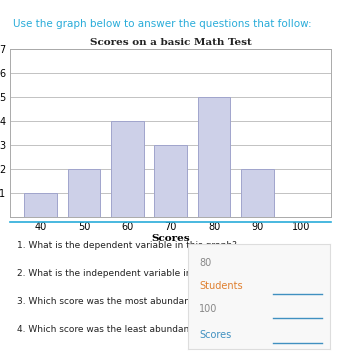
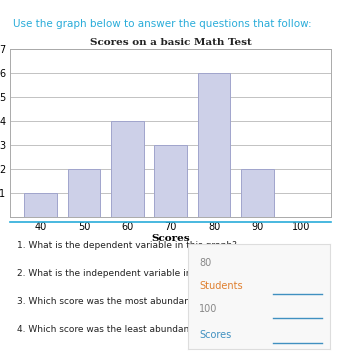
80: 5 -> 6
